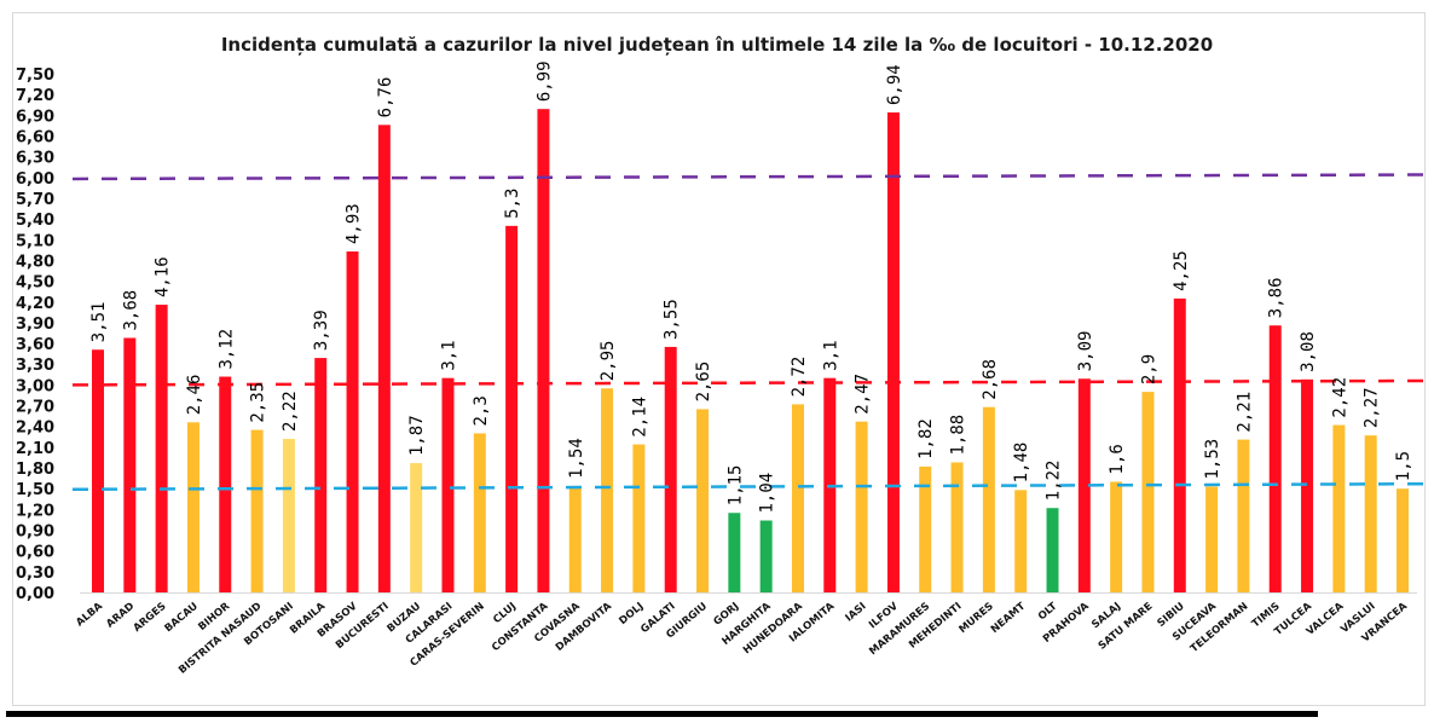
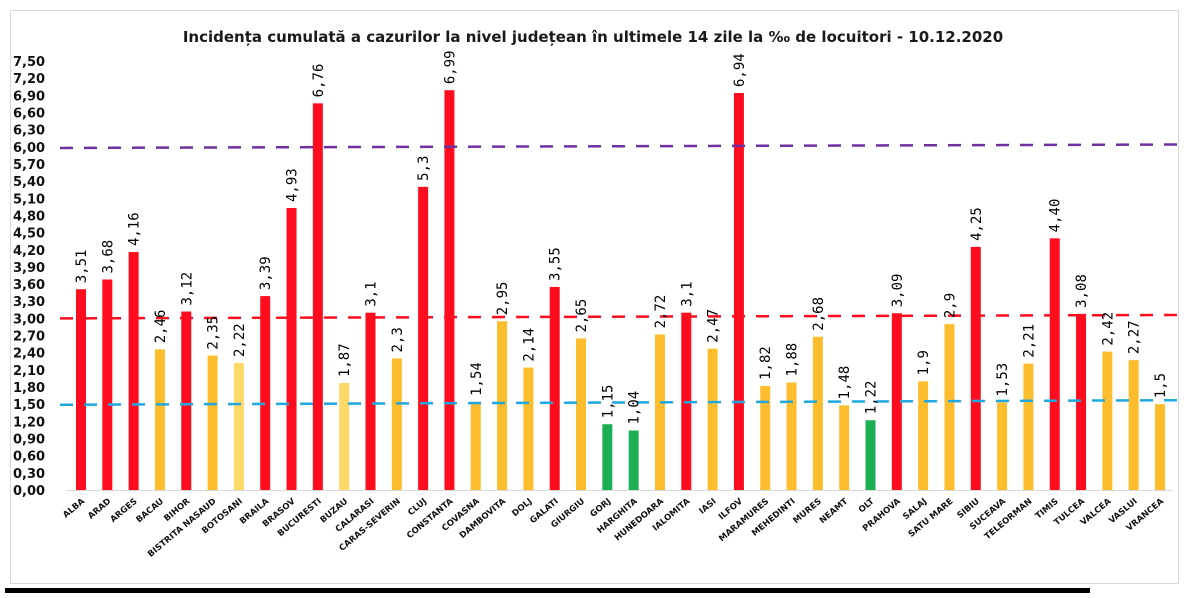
SALAJ: 1,6 -> 1,9
TIMIS: 3,86 -> 4,40
